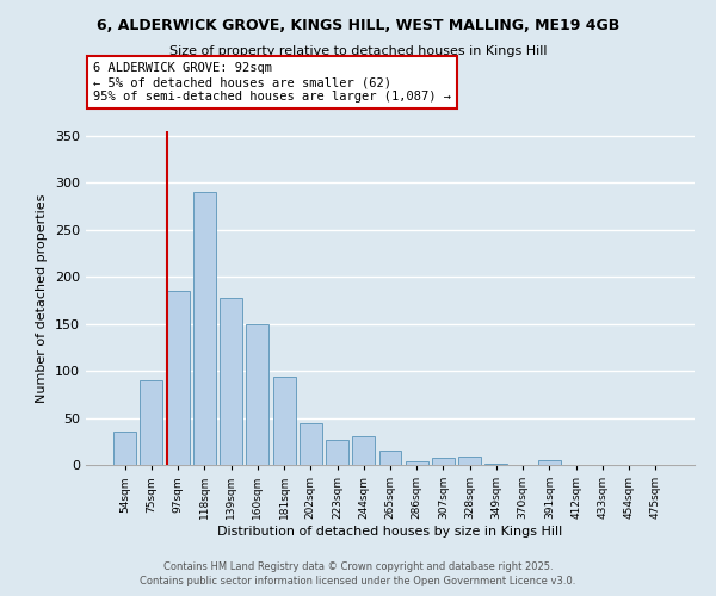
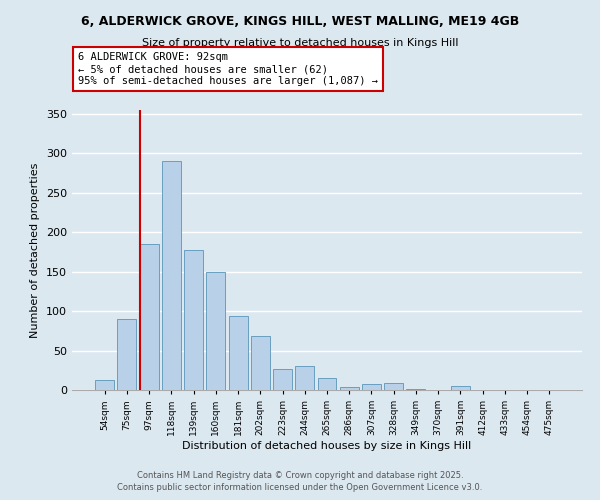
54sqm: 36 -> 13
202sqm: 44 -> 69
